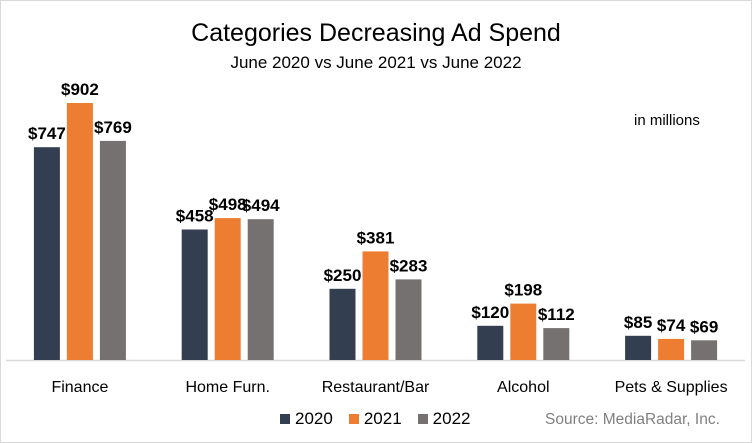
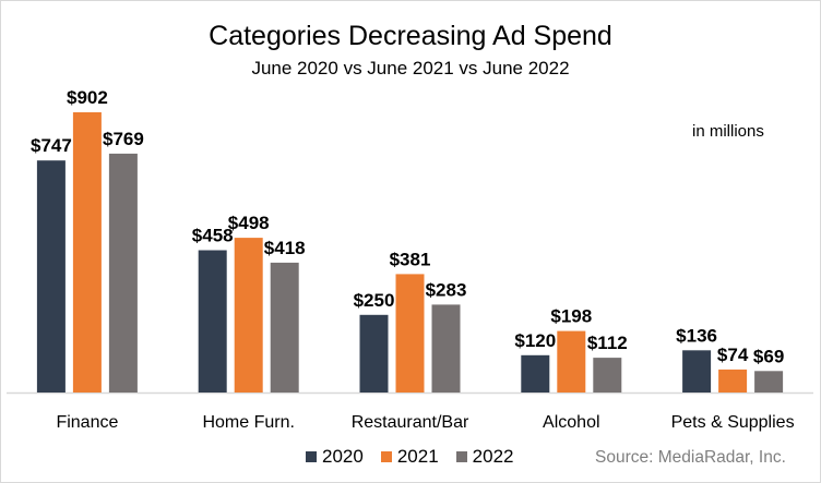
2022/Home Furn.: $494 -> $418
2020/Pets & Supplies: $85 -> $136
